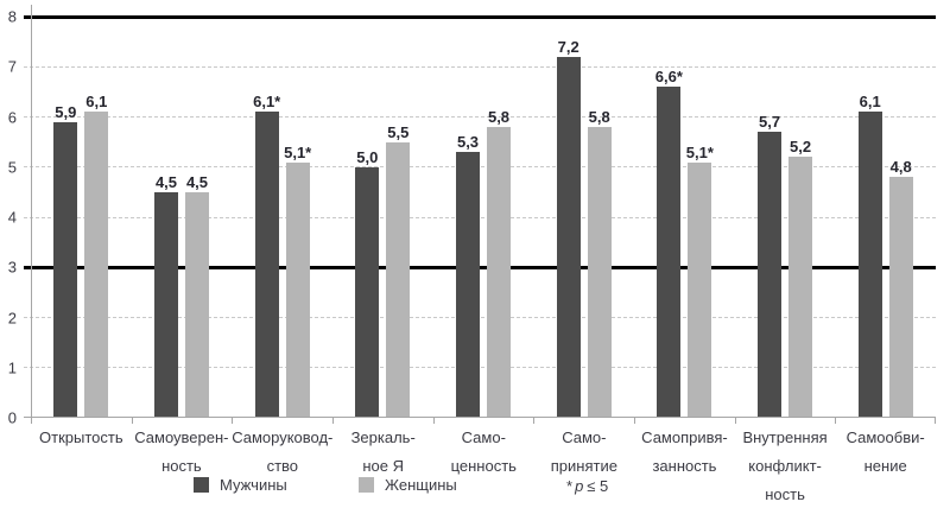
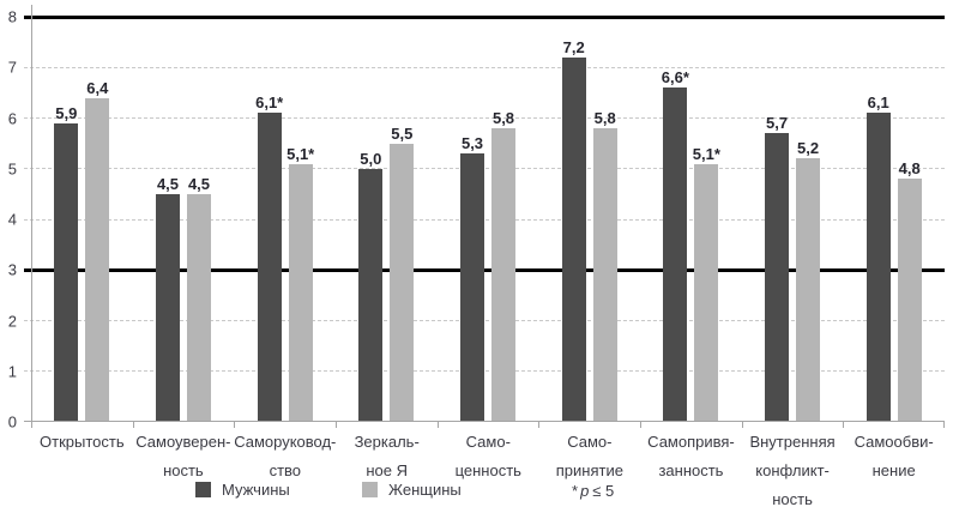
Женщины/Открытость: 6,1 -> 6,4
